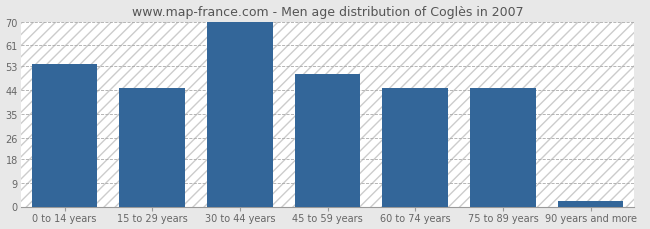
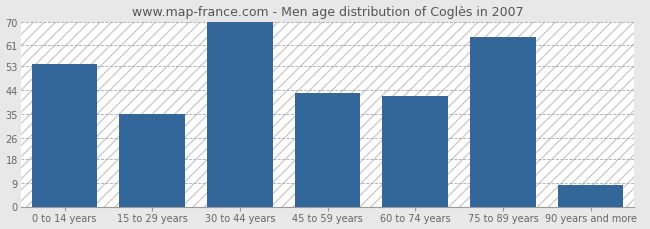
15 to 29 years: 45 -> 35
45 to 59 years: 50 -> 43
60 to 74 years: 45 -> 42
75 to 89 years: 45 -> 64
90 years and more: 2 -> 8
